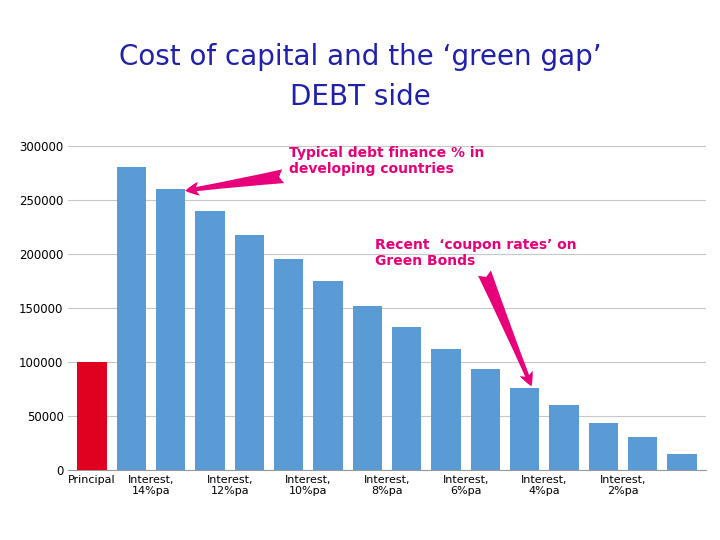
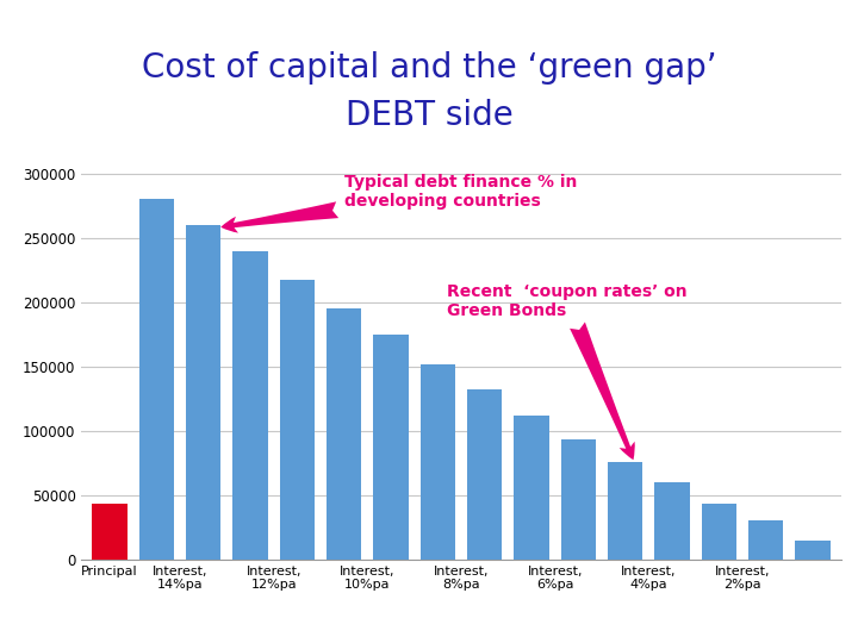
Principal: 100000 -> 43000
